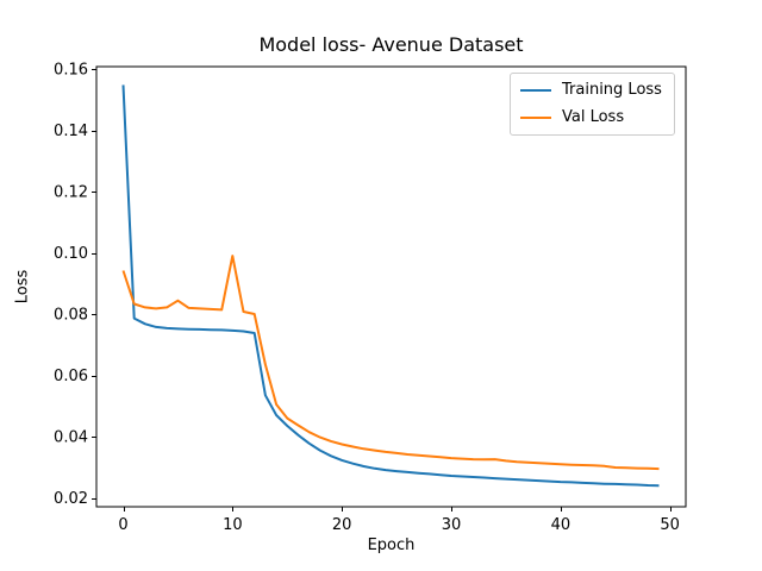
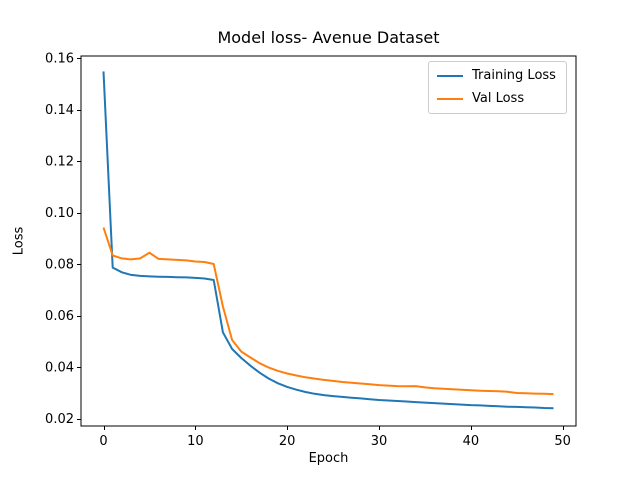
Val Loss/10: 0.099 -> 0.081
